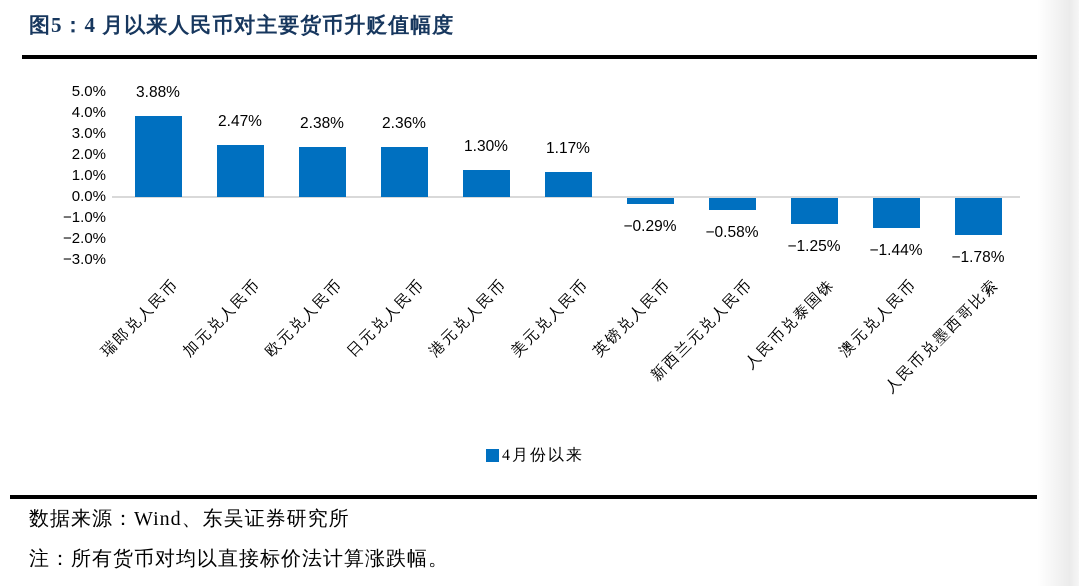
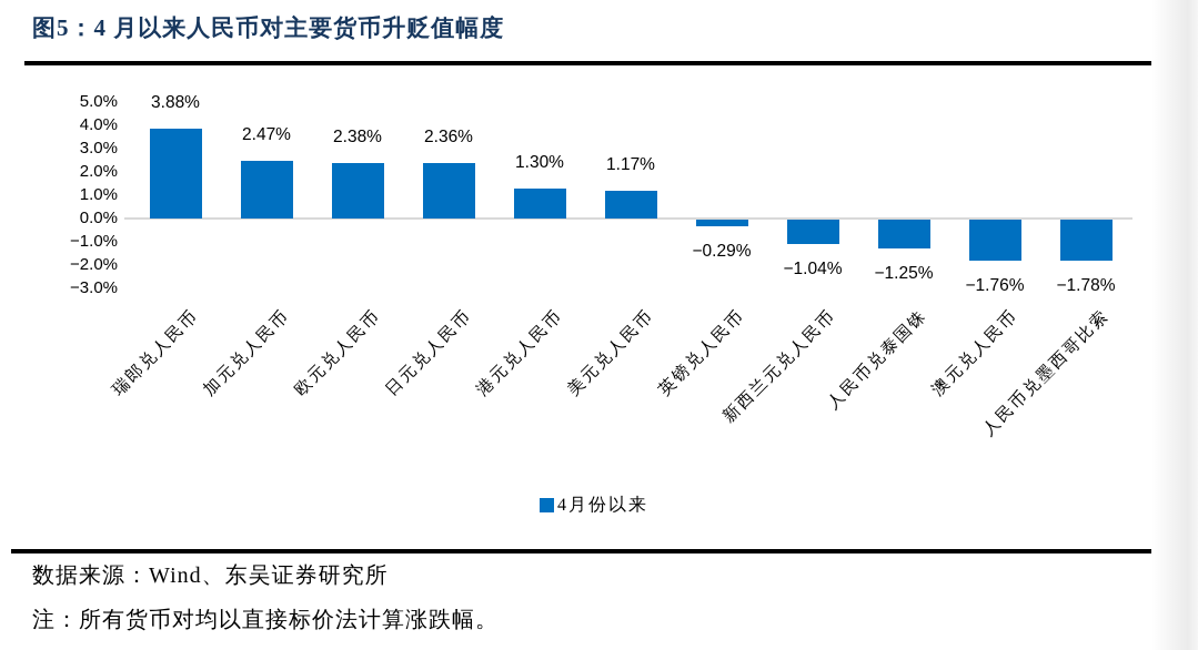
新西兰元兑人民币: −0.58% -> −1.04%
澳元兑人民币: −1.44% -> −1.76%
